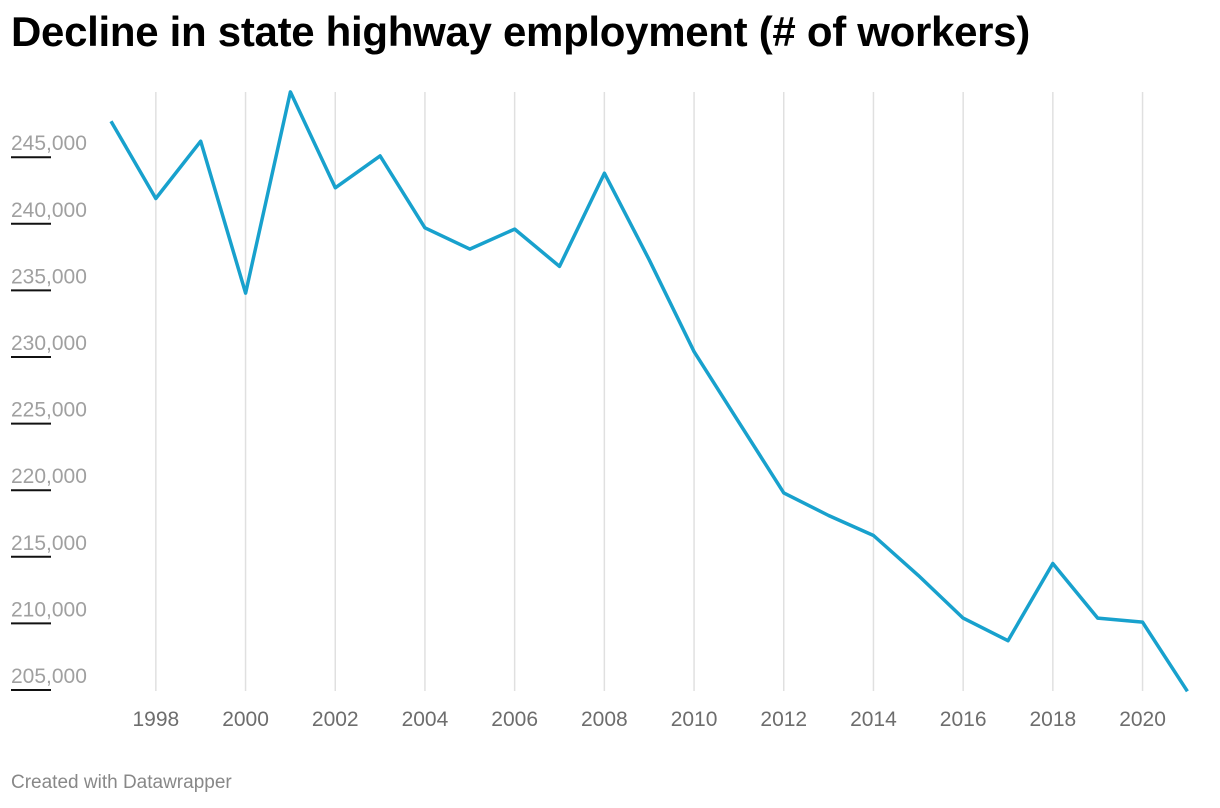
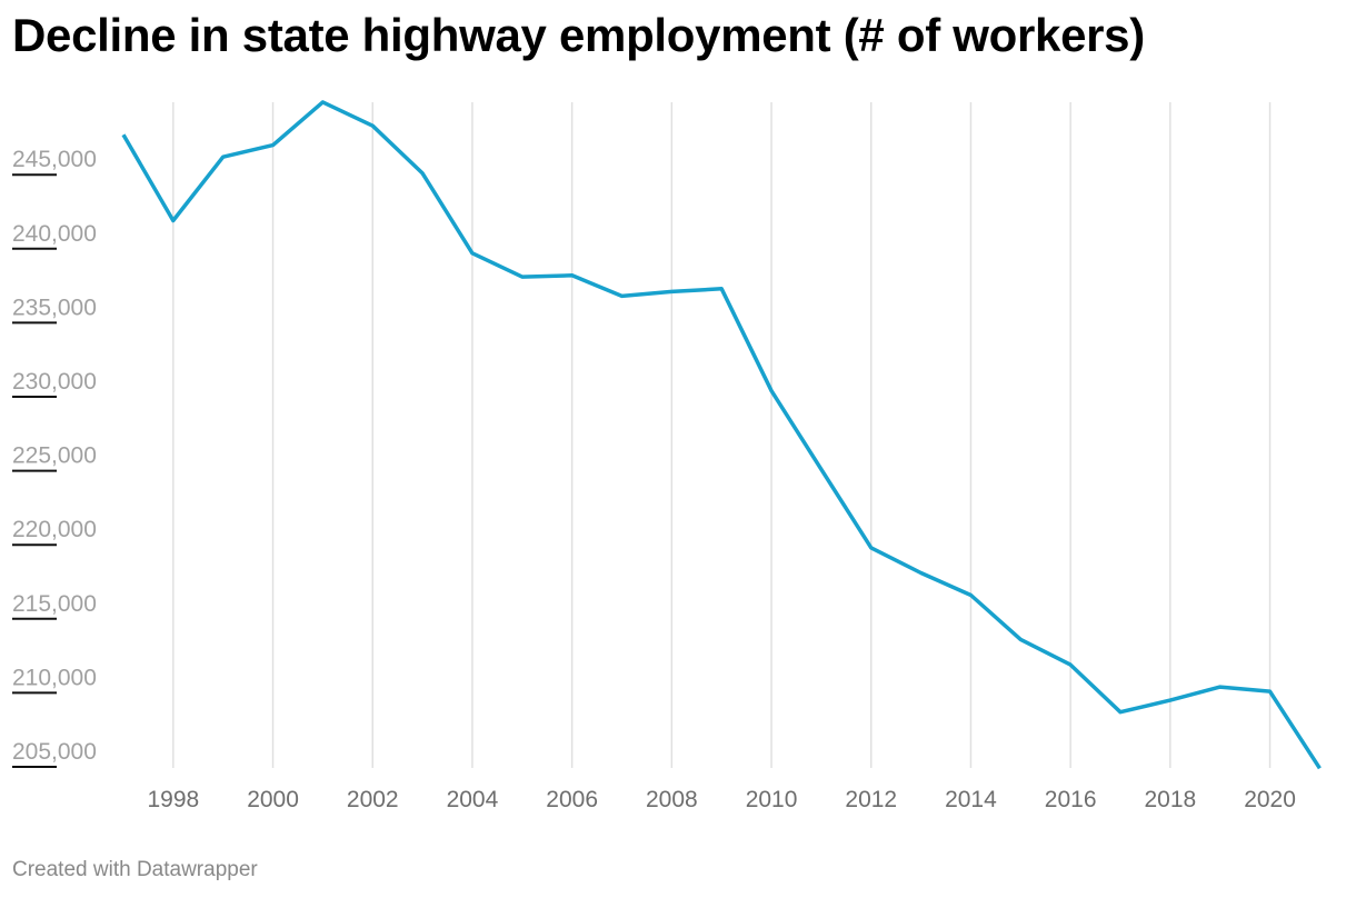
2000: 234800 -> 247000
2002: 242700 -> 248300
2006: 239600 -> 238200
2008: 243800 -> 237100
2016: 210400 -> 211900
2018: 214500 -> 209500
